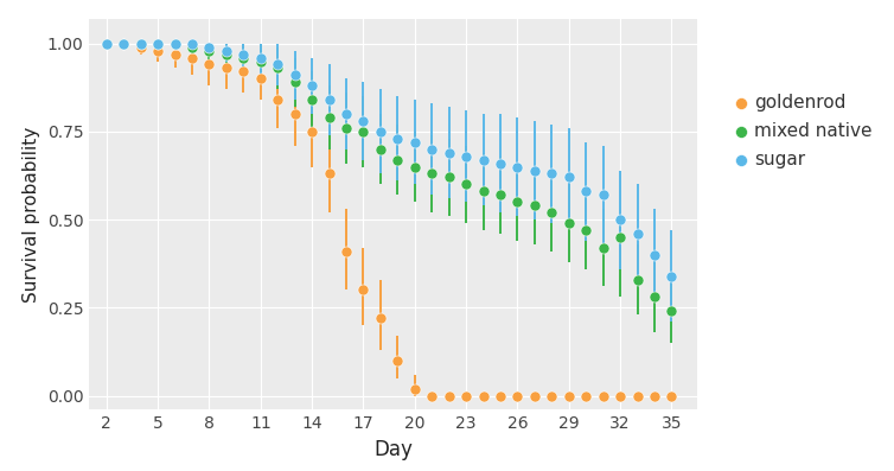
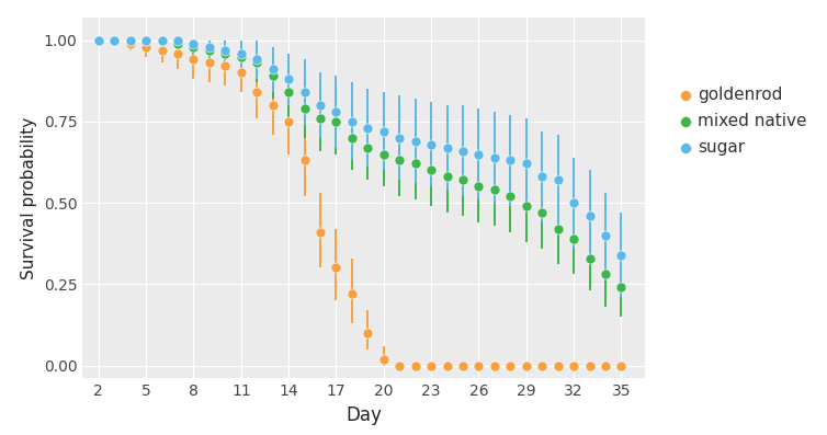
mixed native/32: 0.45 -> 0.39
